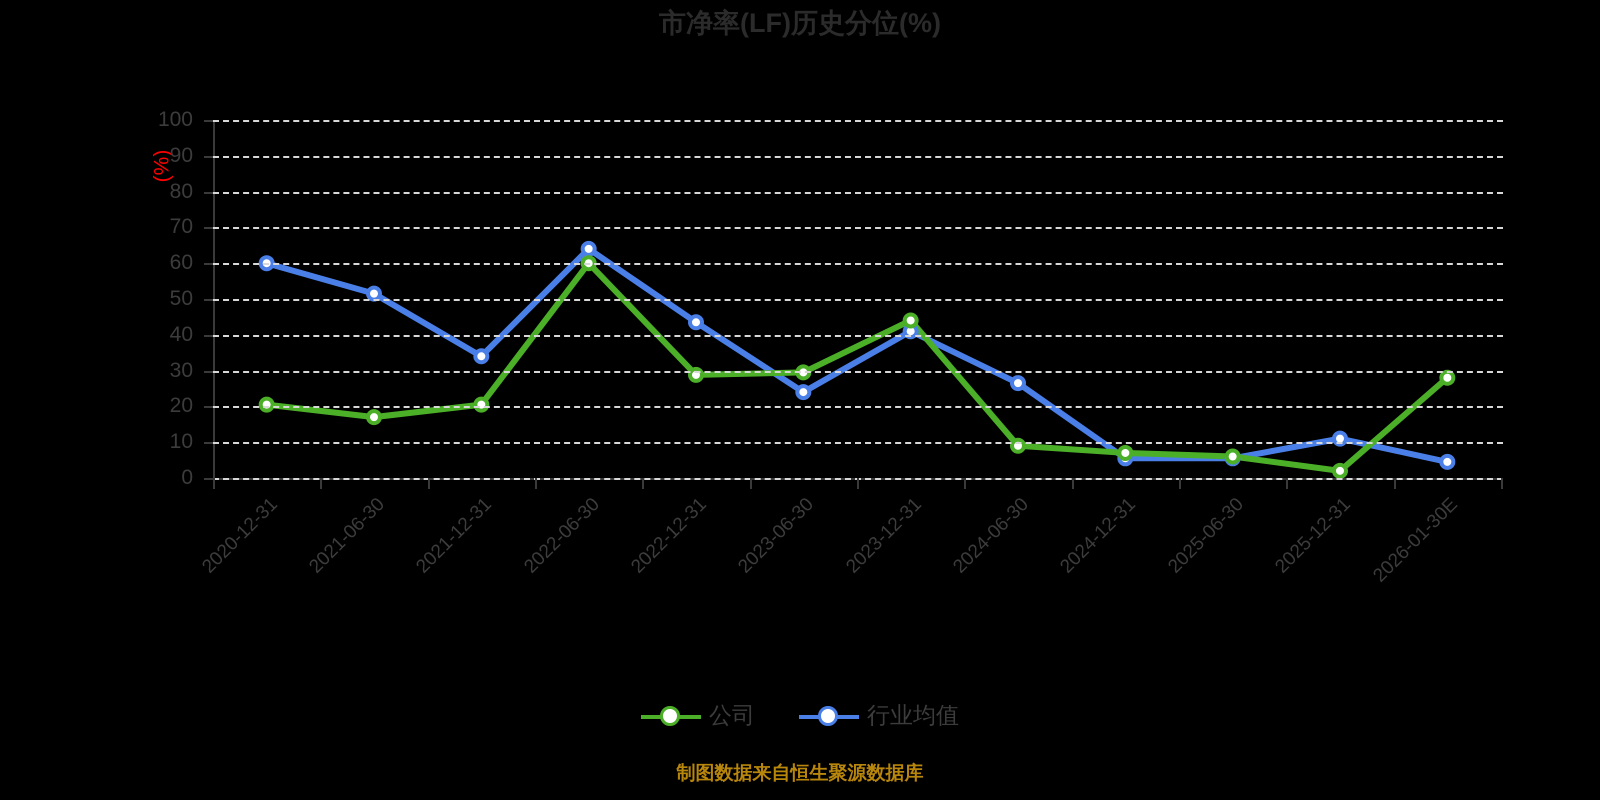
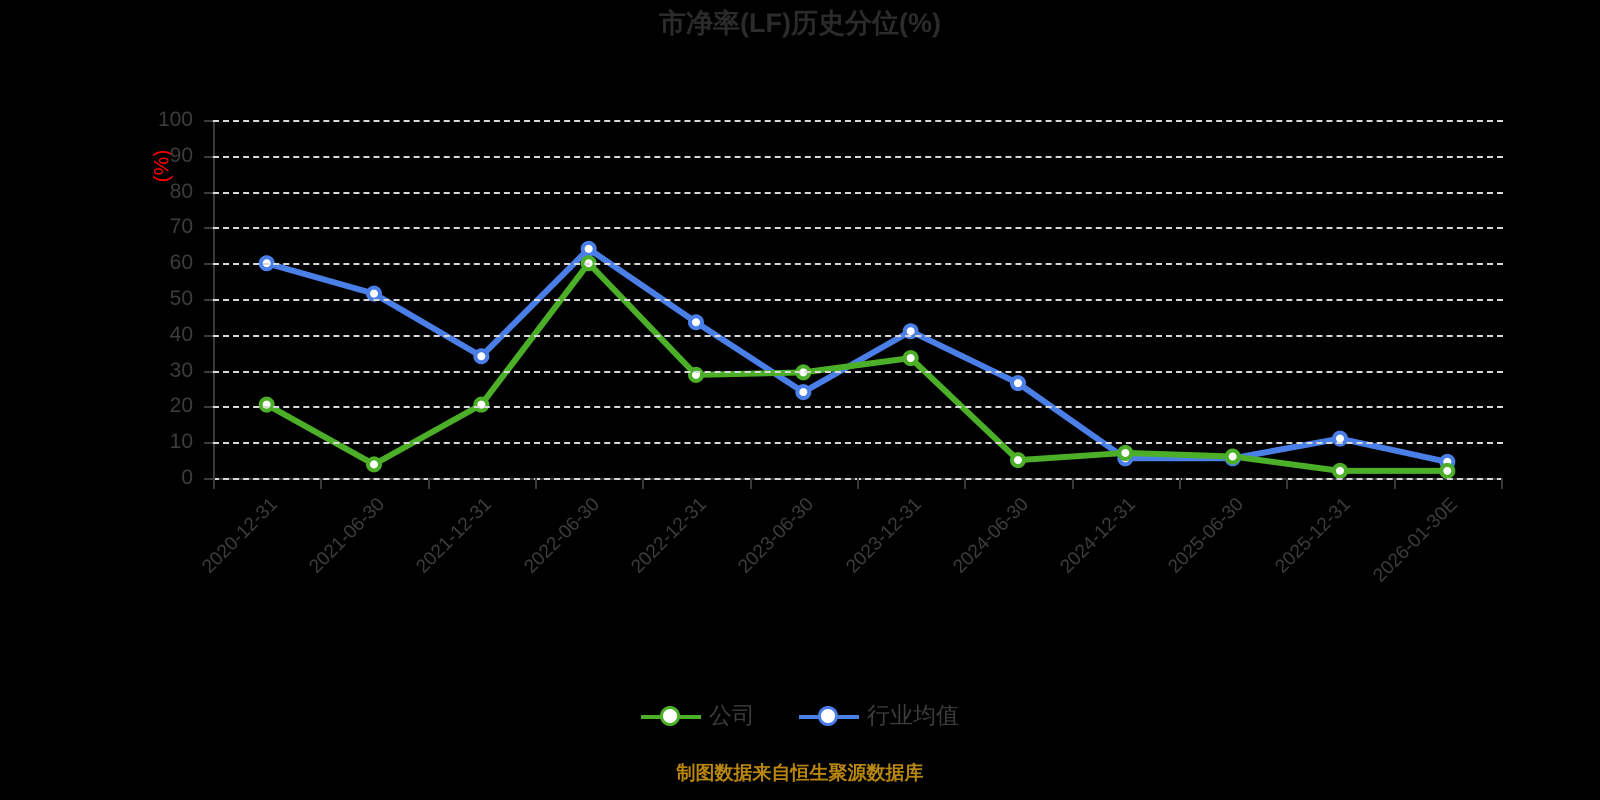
公司/2021-06-30: 17 -> 4
公司/2023-12-31: 44 -> 34
公司/2024-06-30: 9 -> 5
公司/2026-01-30E: 28 -> 2
